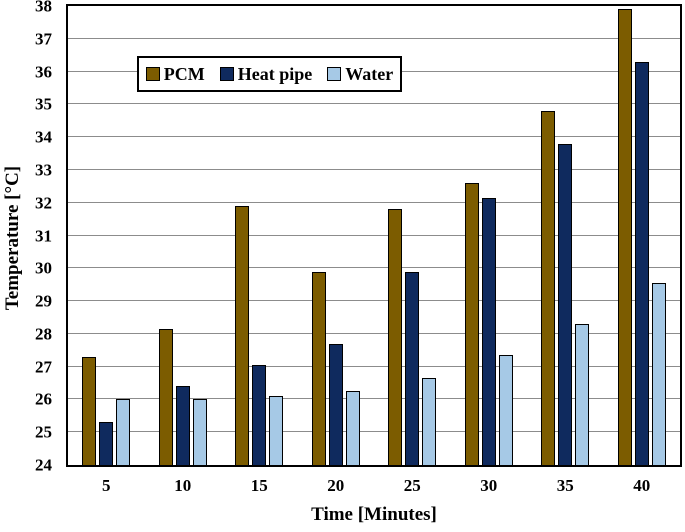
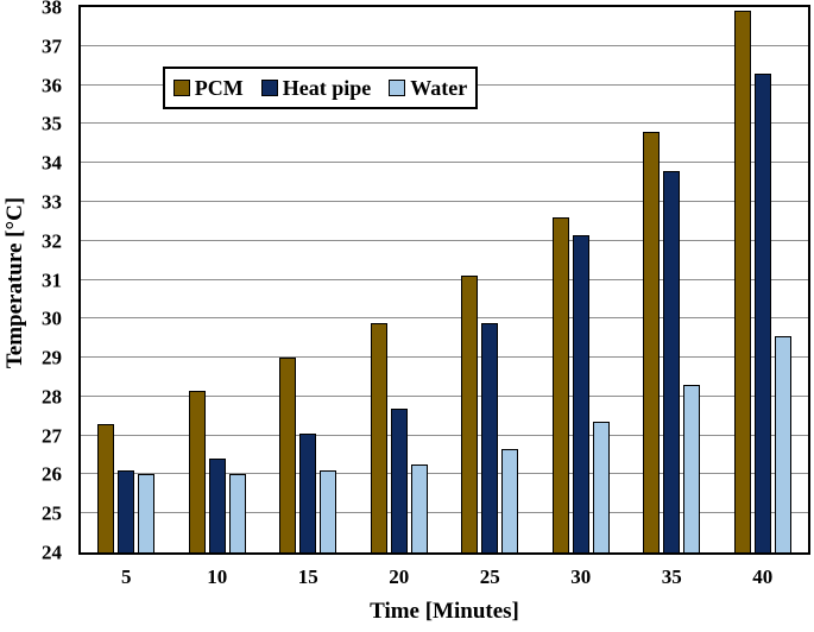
Heat pipe/5: 25.3 -> 26.1
PCM/15: 31.9 -> 29.0
PCM/25: 31.8 -> 31.1
